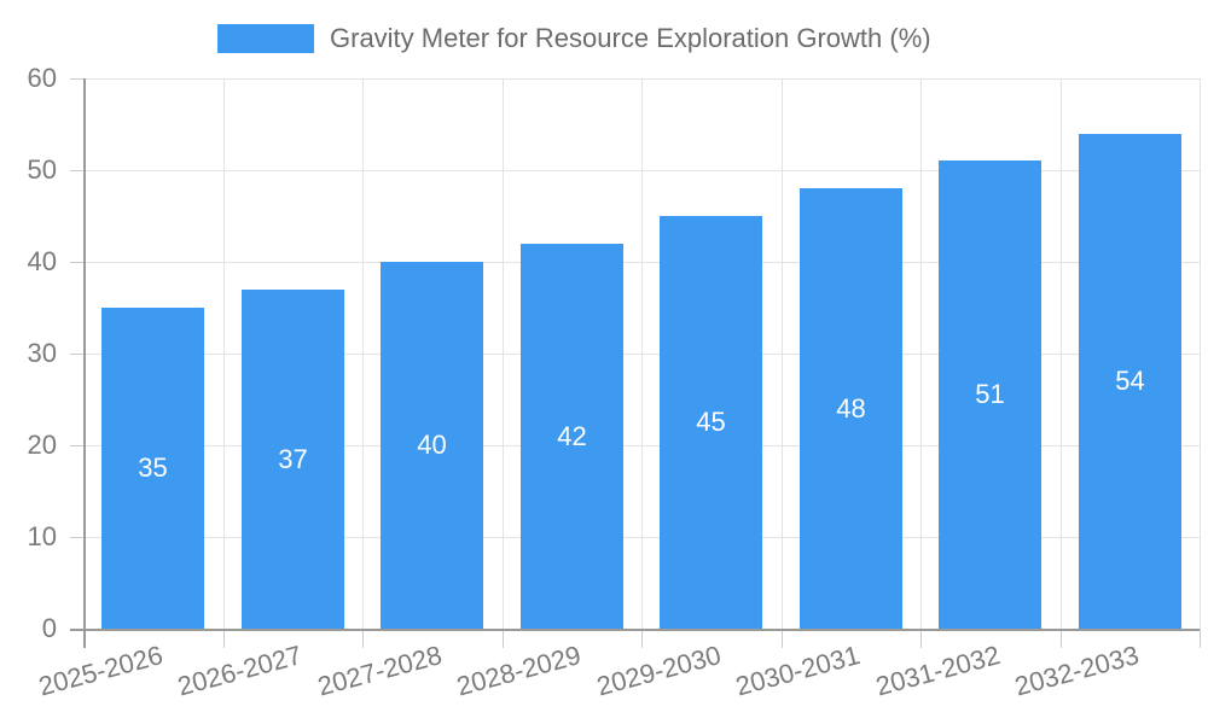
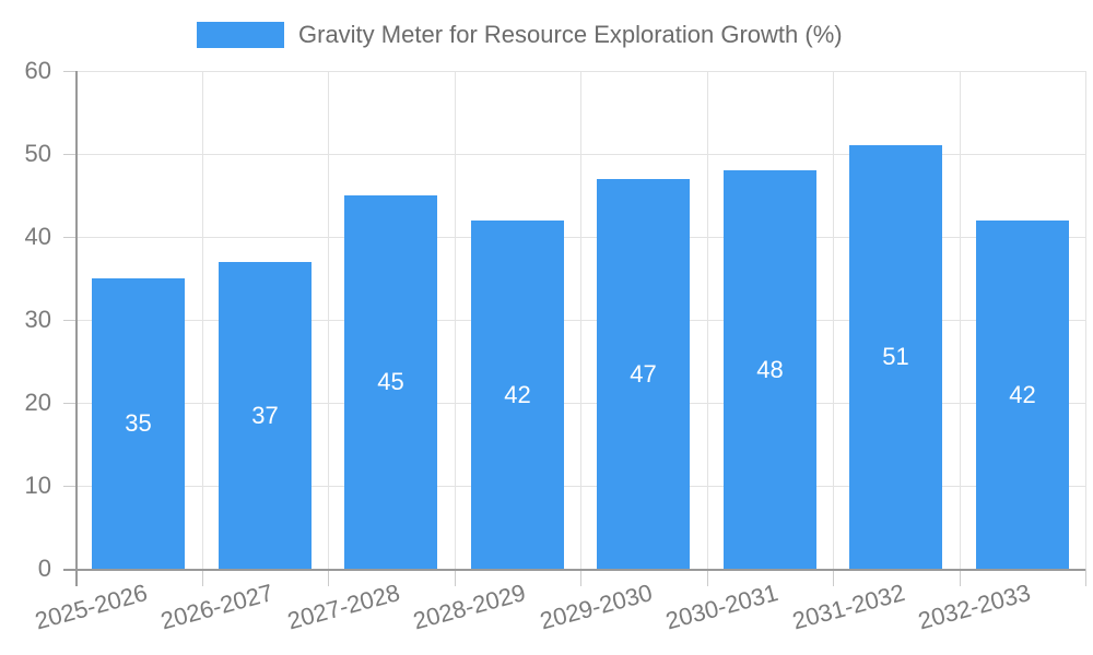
2027-2028: 40 -> 45
2029-2030: 45 -> 47
2032-2033: 54 -> 42
